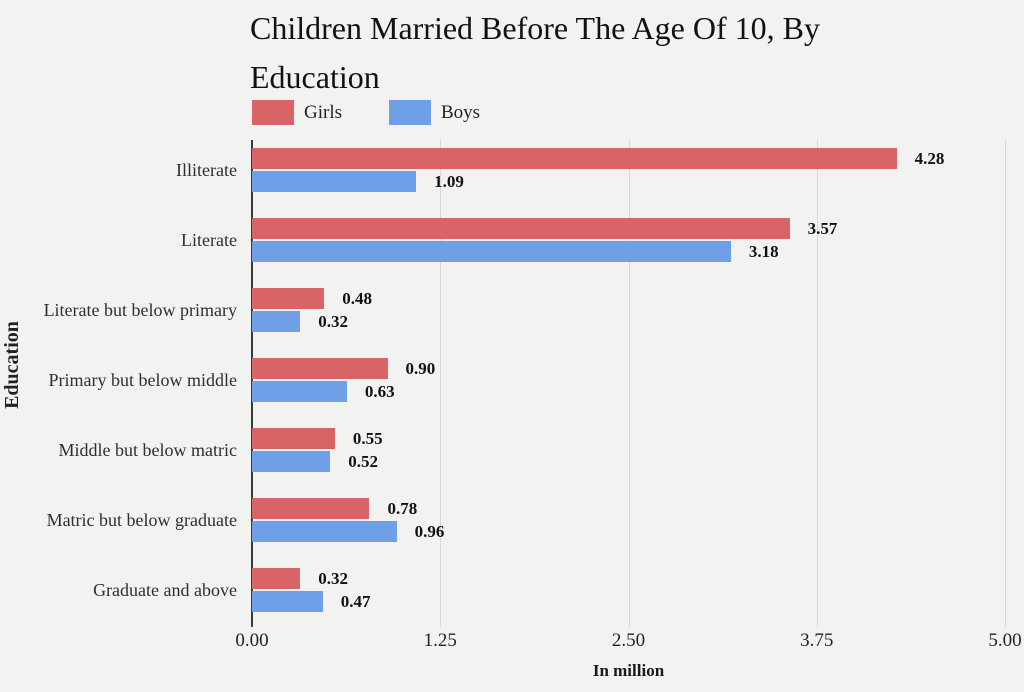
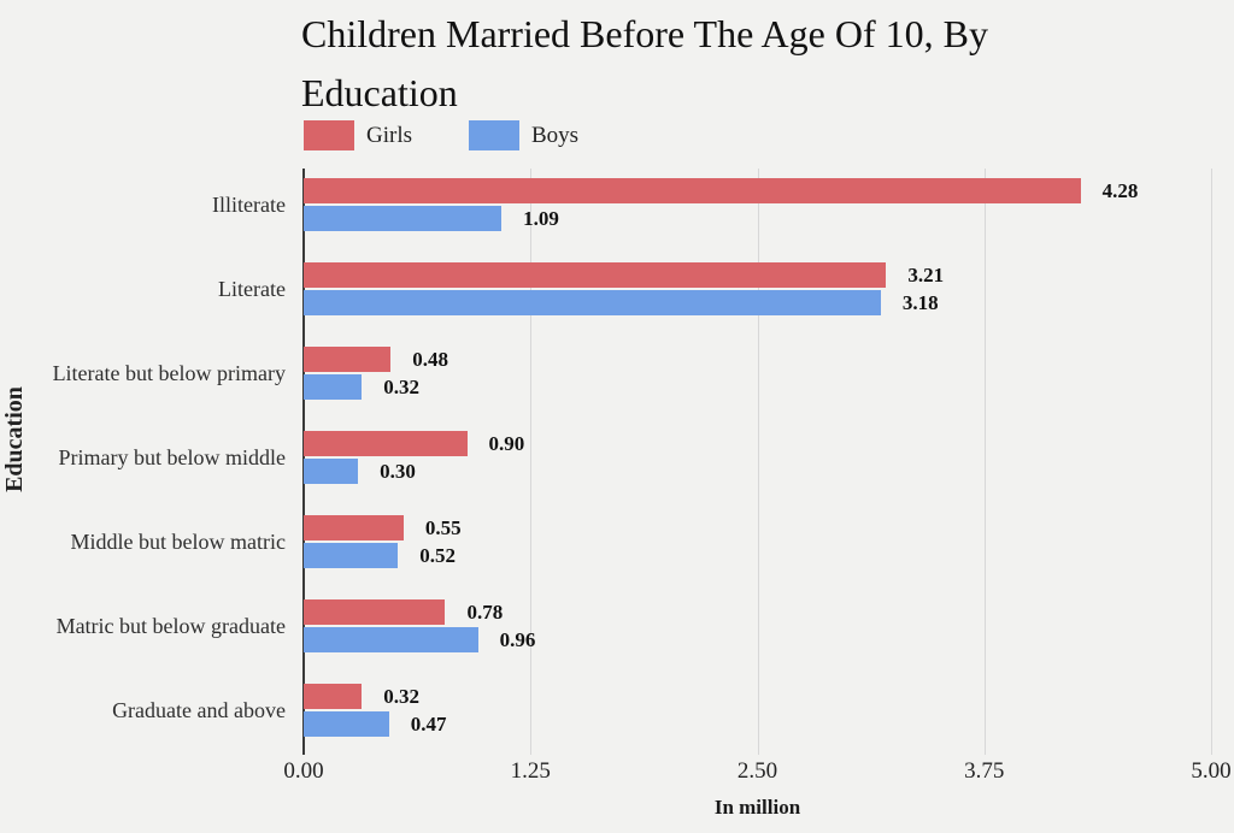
Girls/Literate: 3.57 -> 3.21
Boys/Primary but below middle: 0.63 -> 0.30
